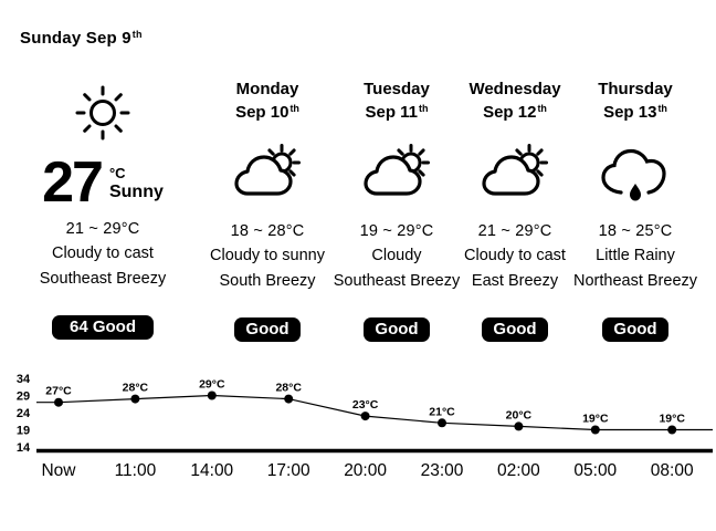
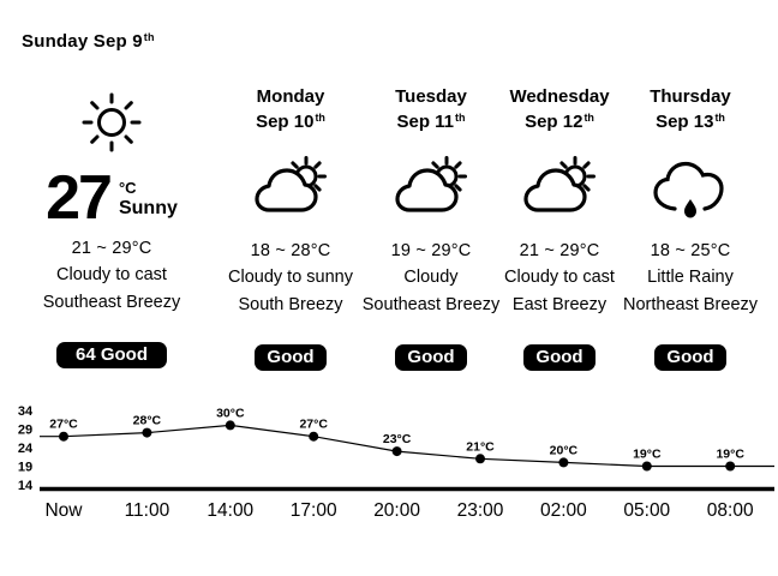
14:00: 29°C -> 30°C
17:00: 28°C -> 27°C
